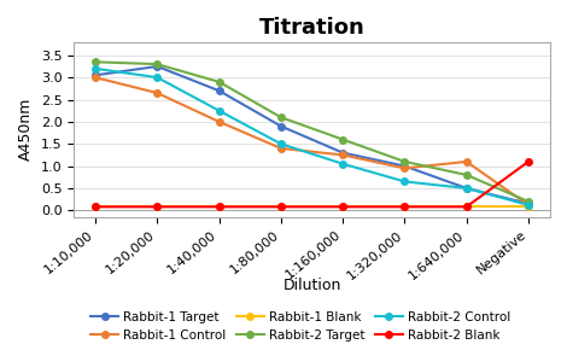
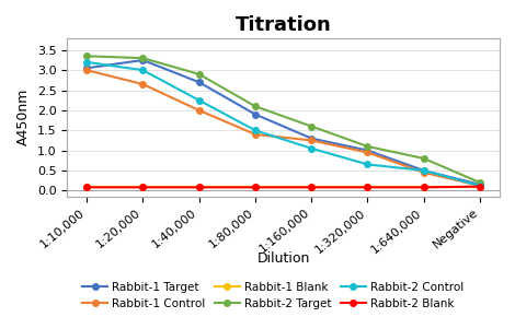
Rabbit-1 Control/1:640,000: 1.10 -> 0.45
Rabbit-2 Blank/Negative: 1.10 -> 0.10
